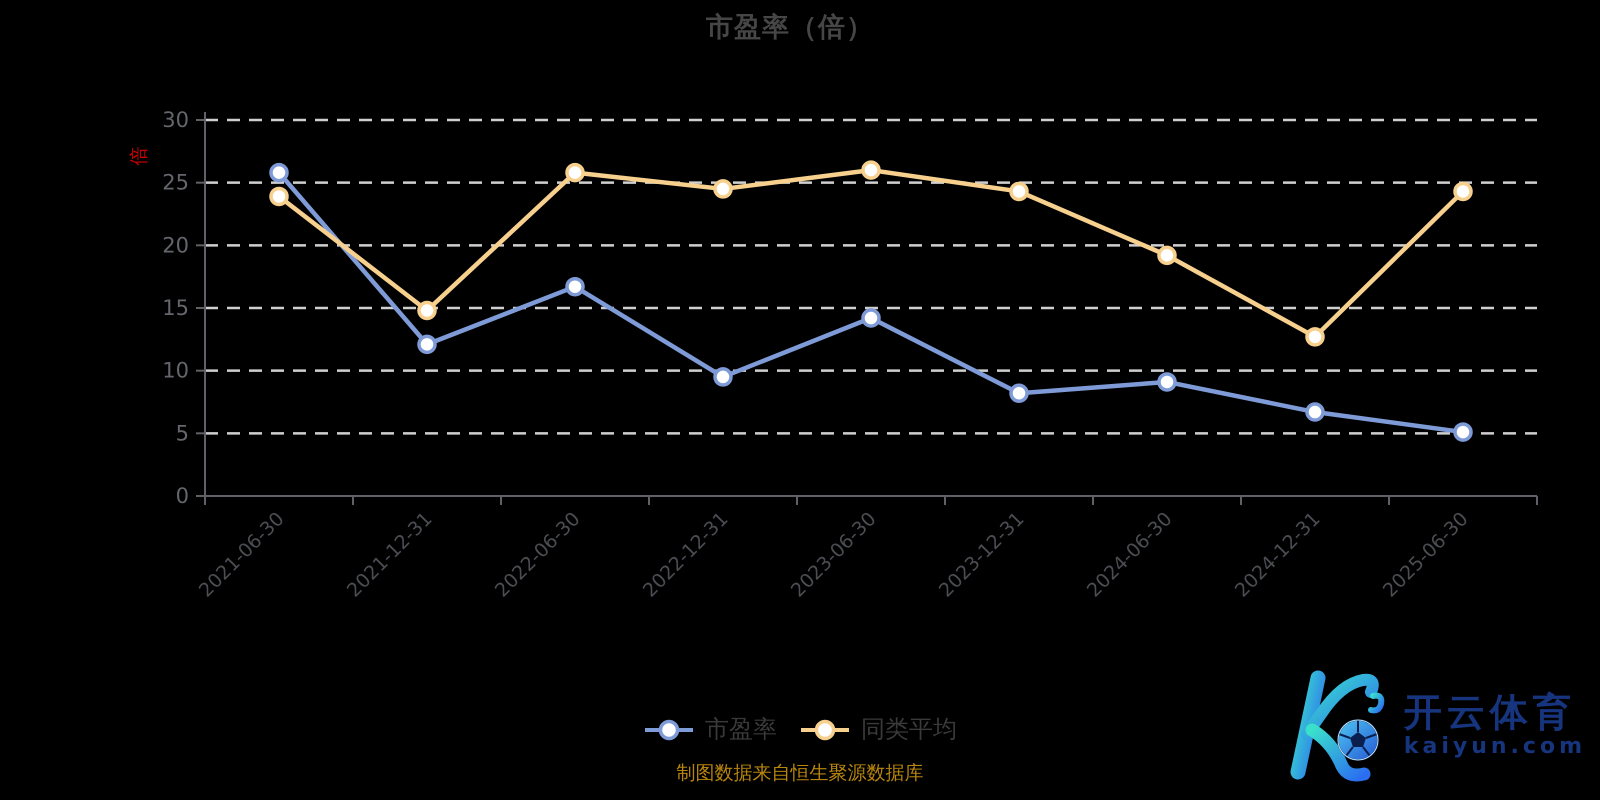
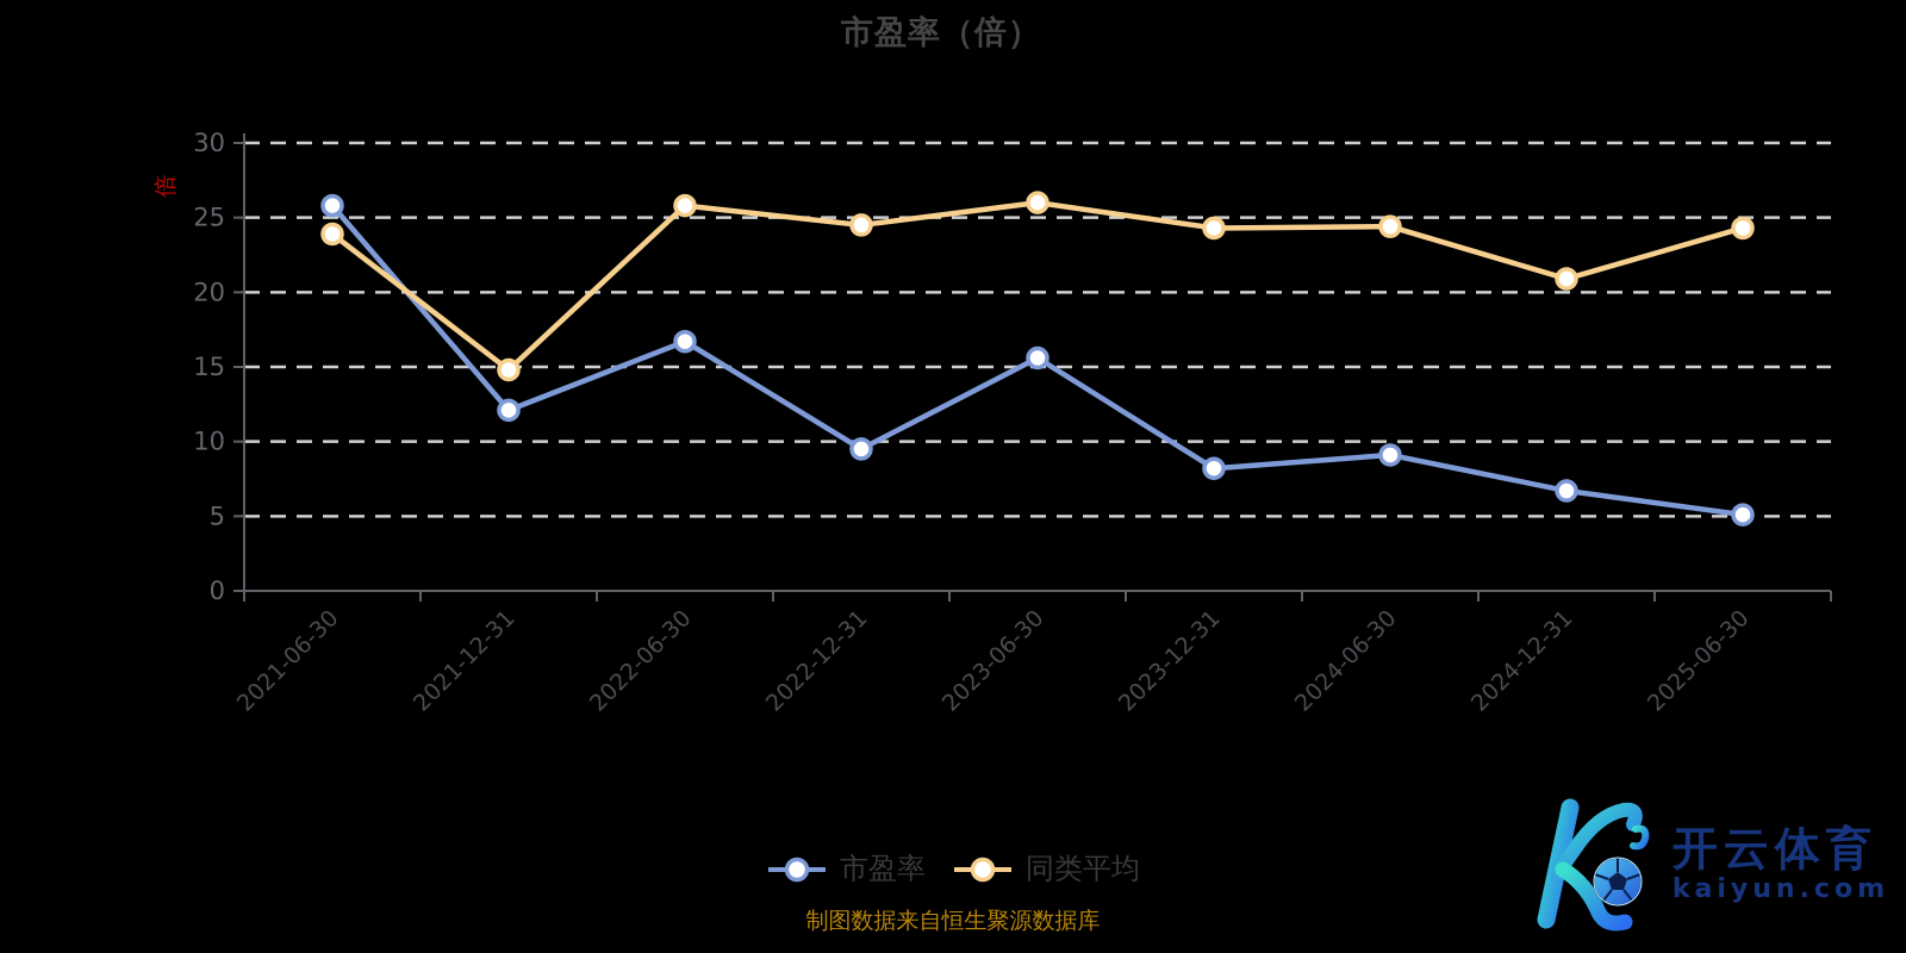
市盈率/2023-06-30: 14.2 -> 15.6
同类平均/2024-06-30: 19.2 -> 24.4
同类平均/2024-12-31: 12.7 -> 20.9
